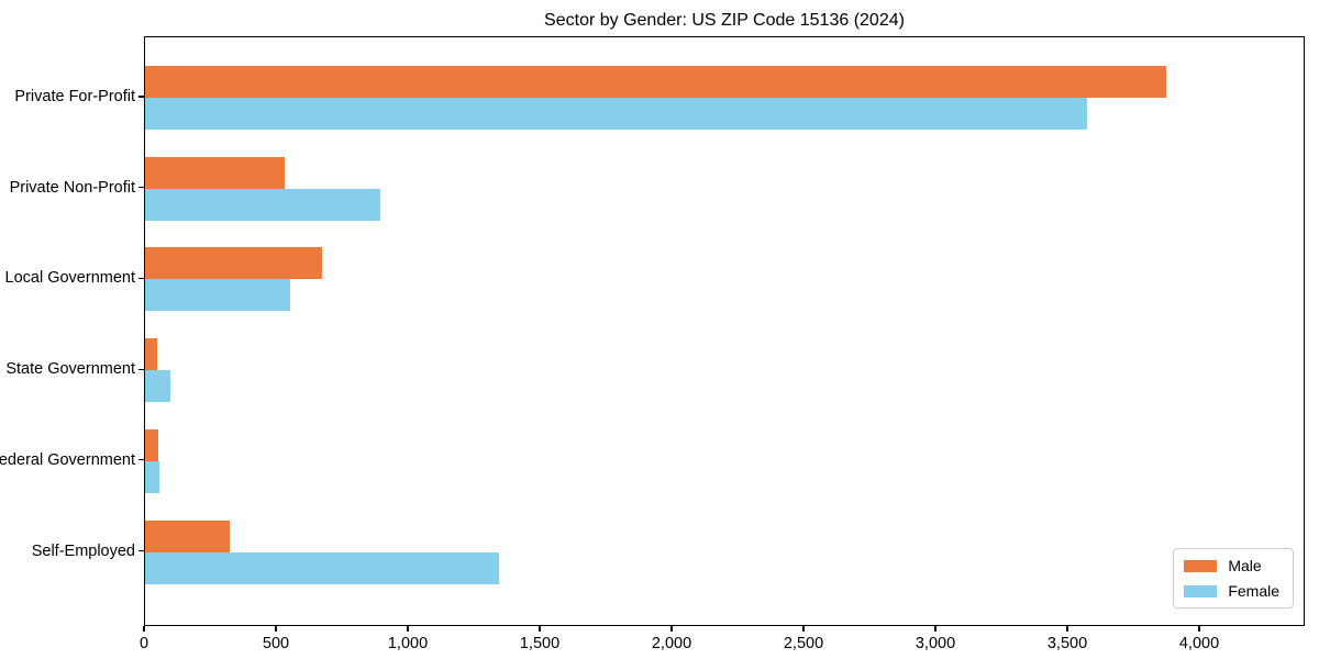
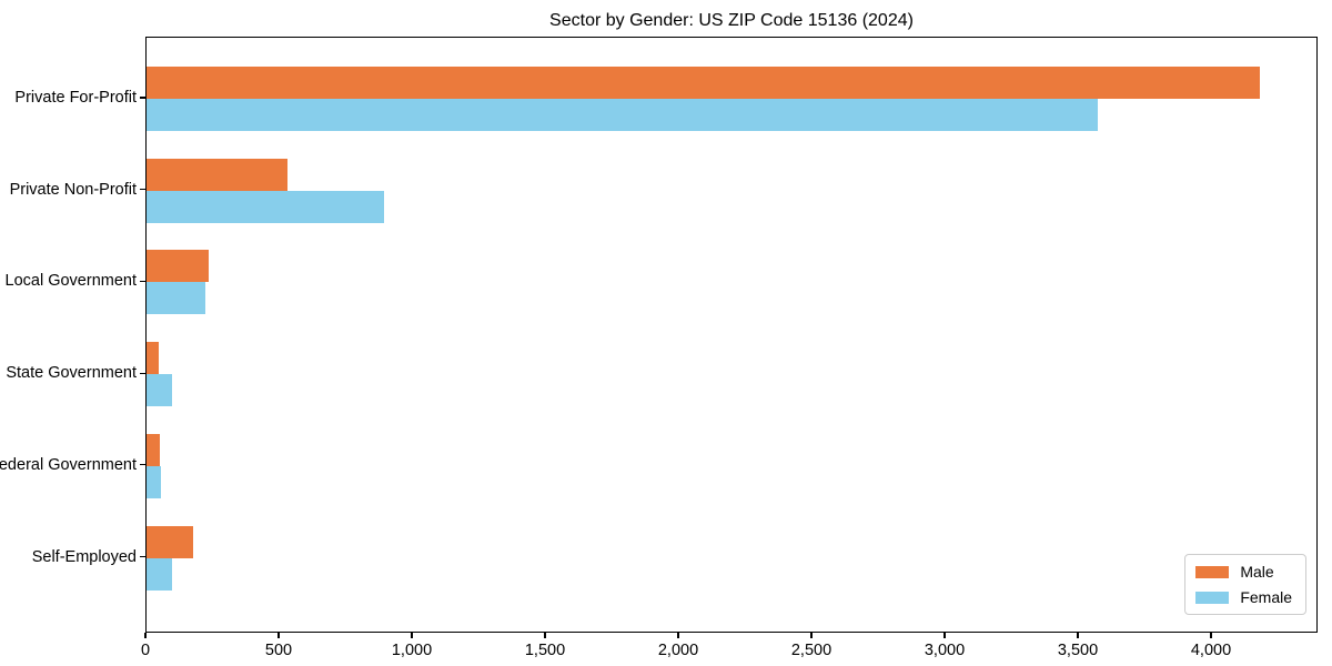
Male/Private For-Profit: 3870 -> 4180
Male/Local Government: 670 -> 240
Female/Local Government: 550 -> 220
Male/Self-Employed: 320 -> 180
Female/Self-Employed: 1340 -> 100
